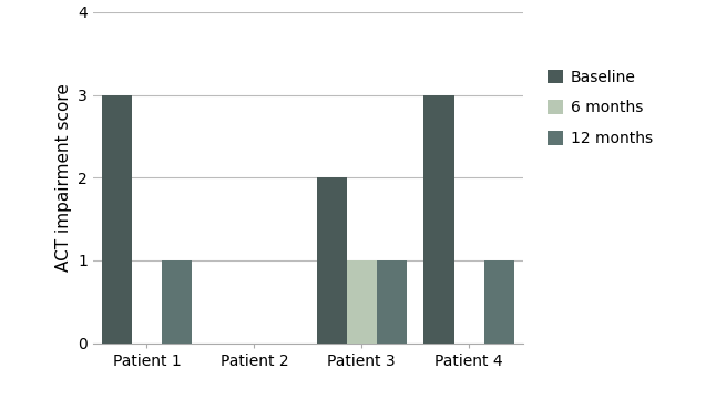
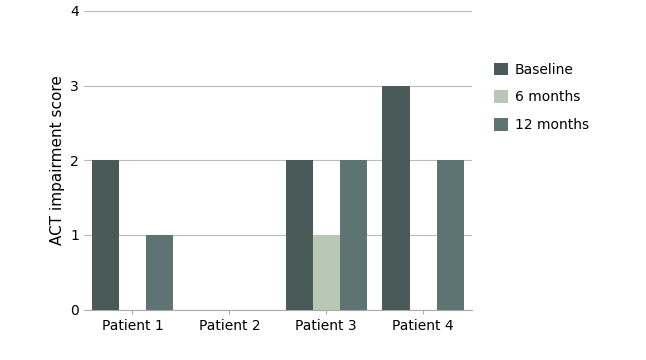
Baseline/Patient 1: 3 -> 2
12 months/Patient 3: 1 -> 2
12 months/Patient 4: 1 -> 2
